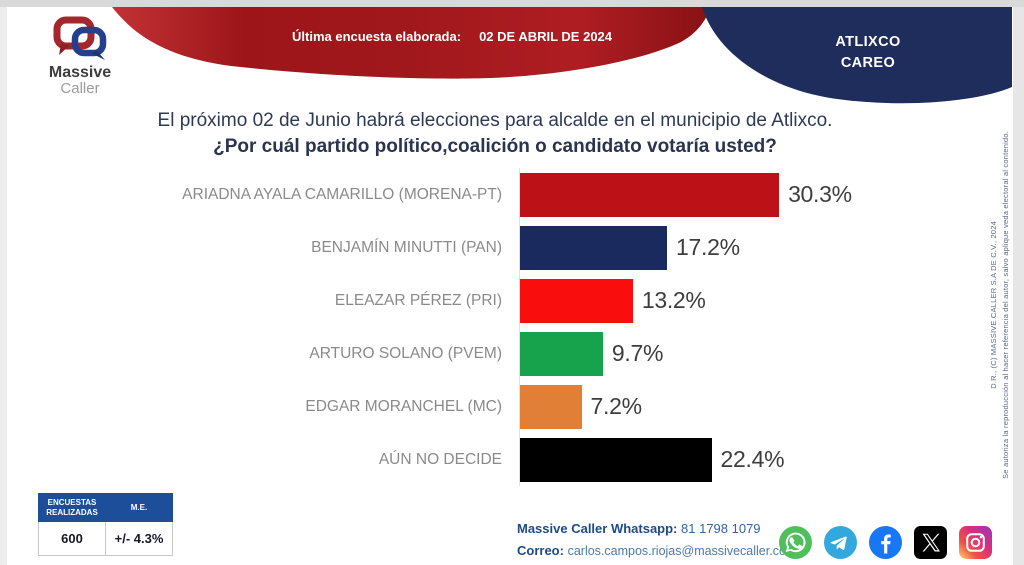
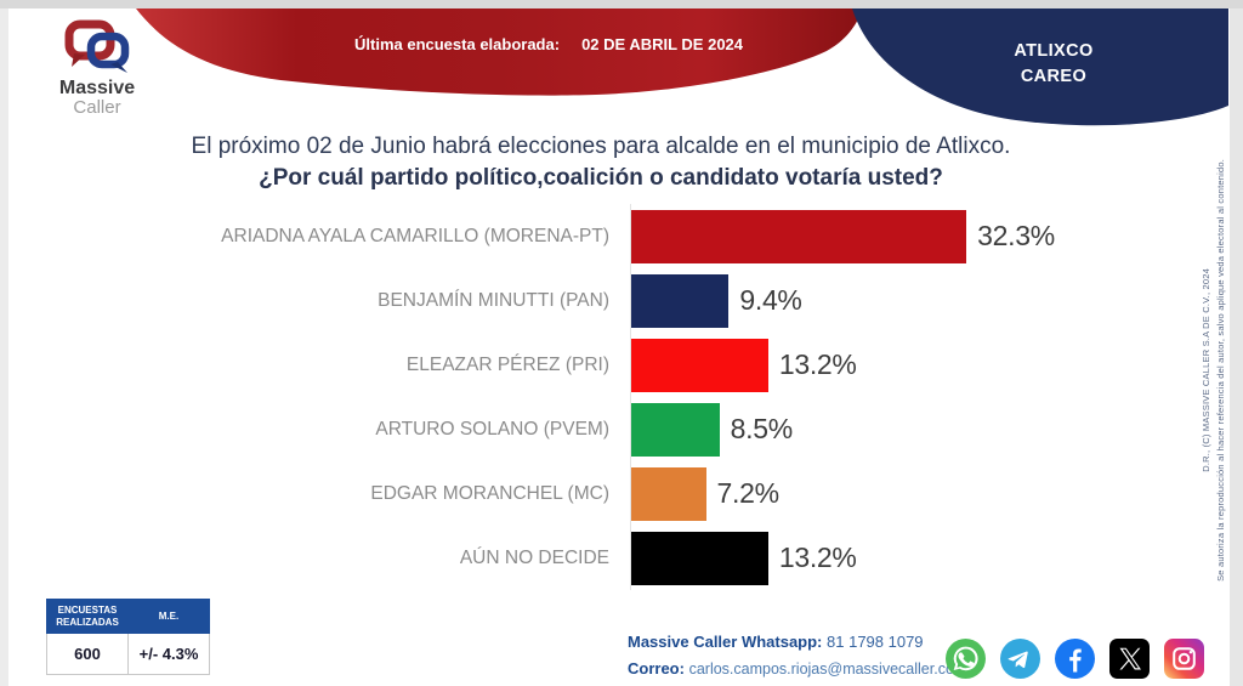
ARIADNA AYALA CAMARILLO (MORENA-PT): 30.3% -> 32.3%
BENJAMÍN MINUTTI (PAN): 17.2% -> 9.4%
ARTURO SOLANO (PVEM): 9.7% -> 8.5%
AÚN NO DECIDE: 22.4% -> 13.2%
